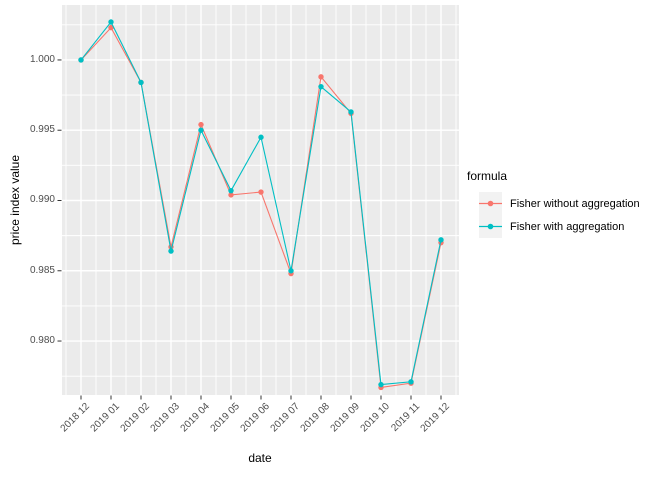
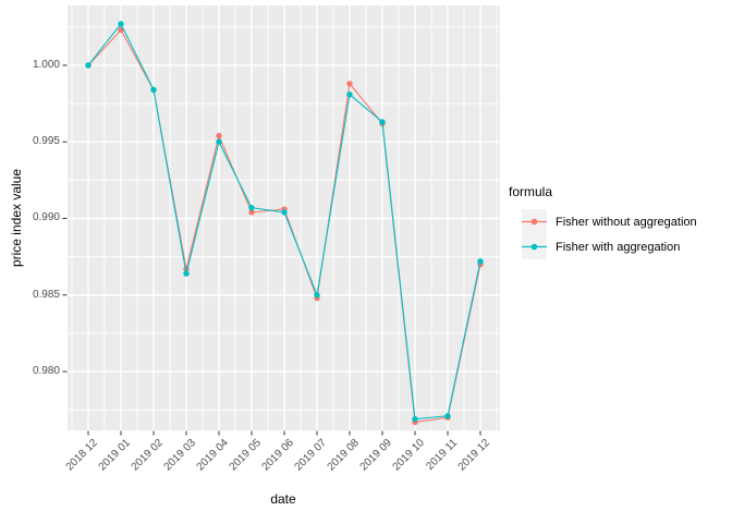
Fisher with aggregation/2019 06: 0.9945 -> 0.9904
